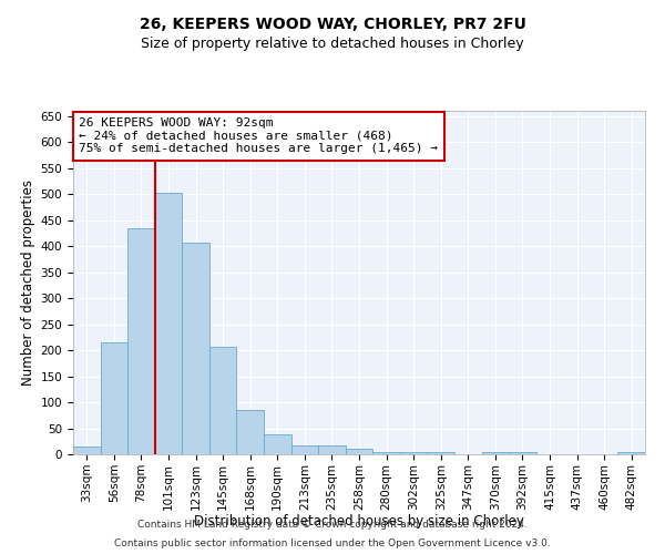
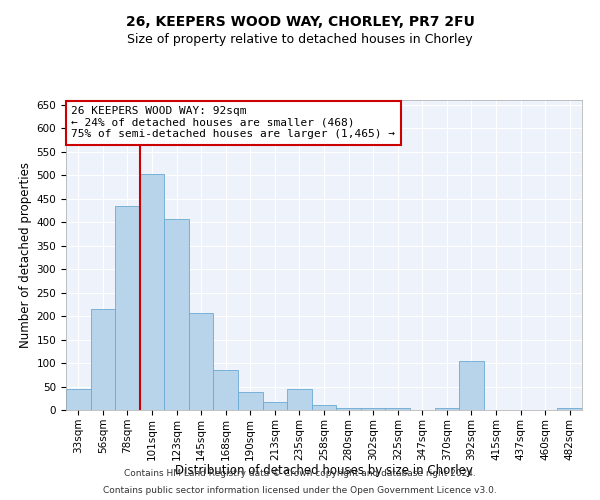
33sqm: 15 -> 45
235sqm: 18 -> 45
392sqm: 5 -> 105
